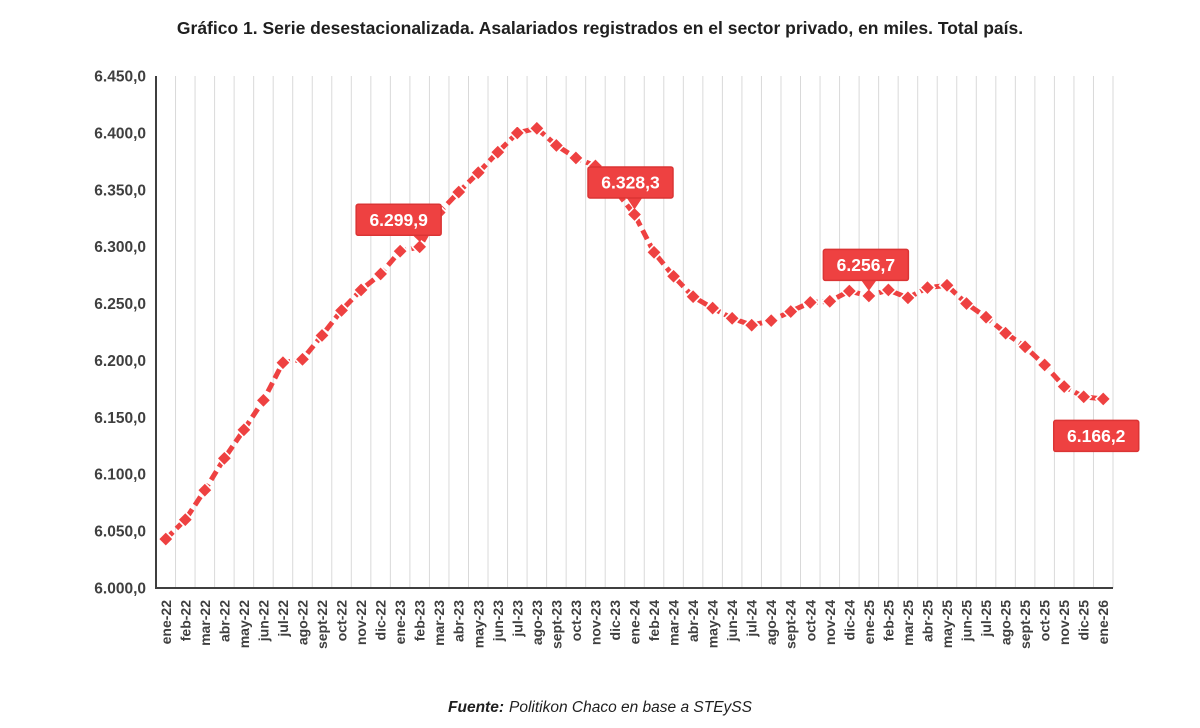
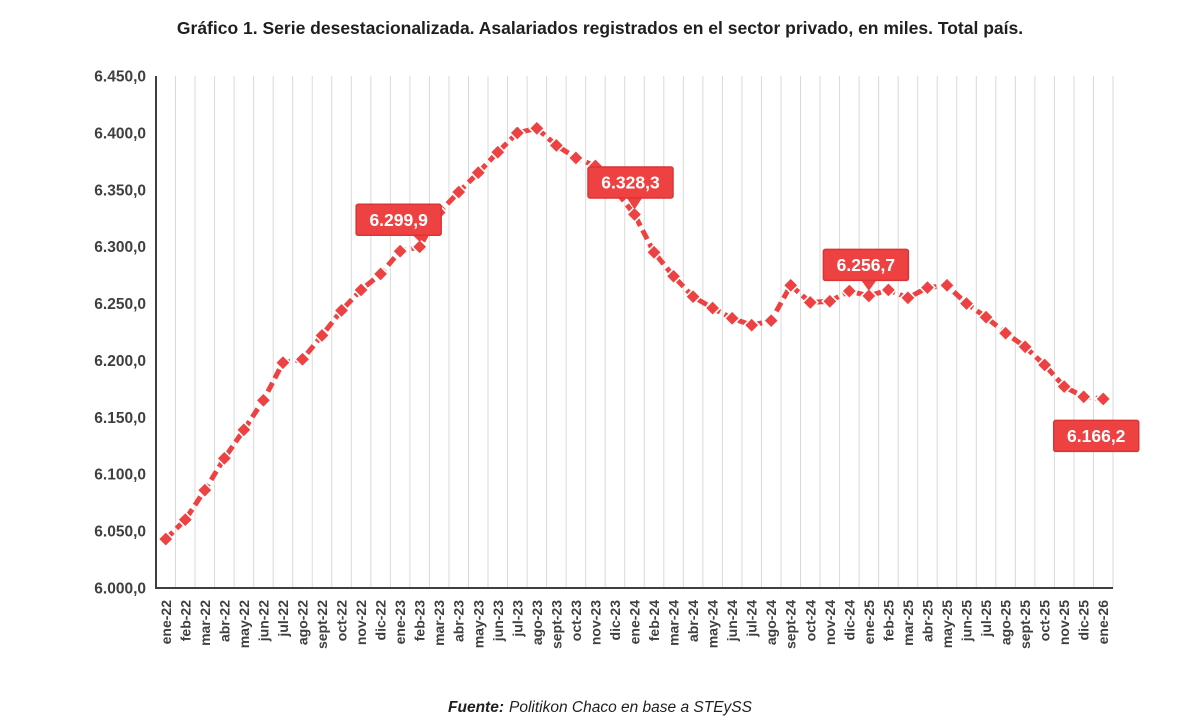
sept-24: 6243 -> 6266
